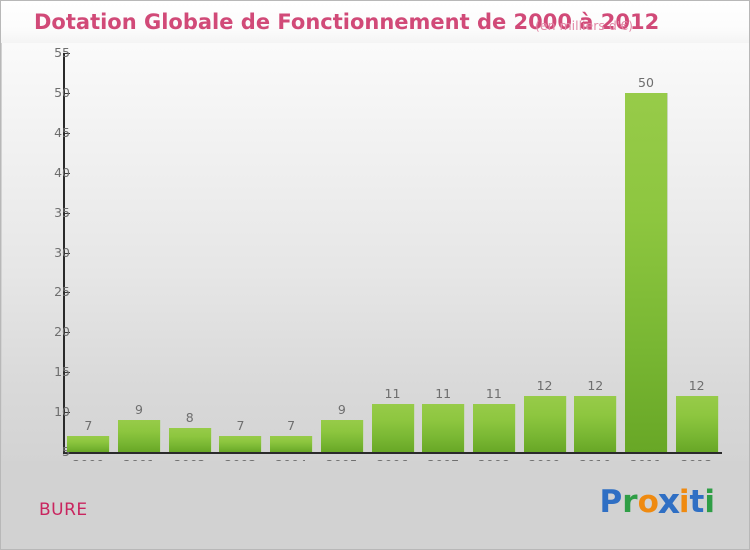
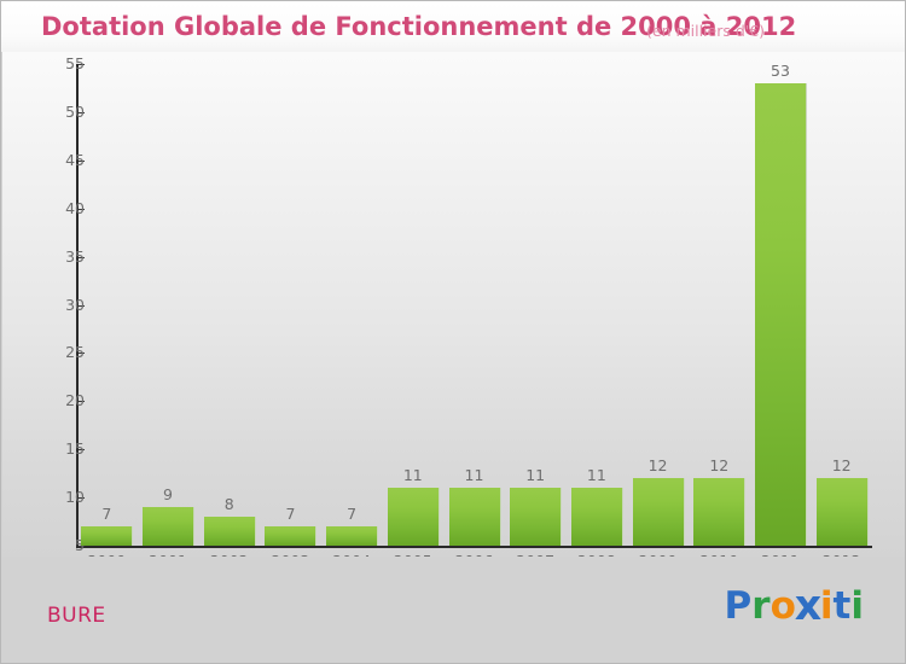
2005: 9 -> 11
2011: 50 -> 53
